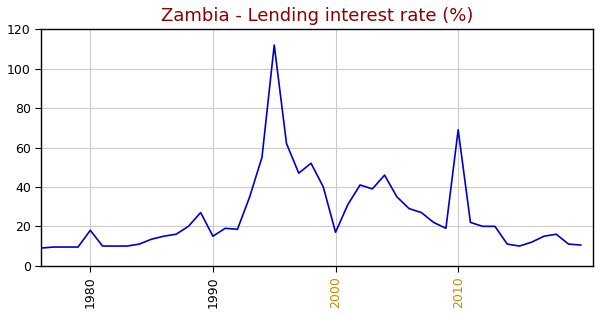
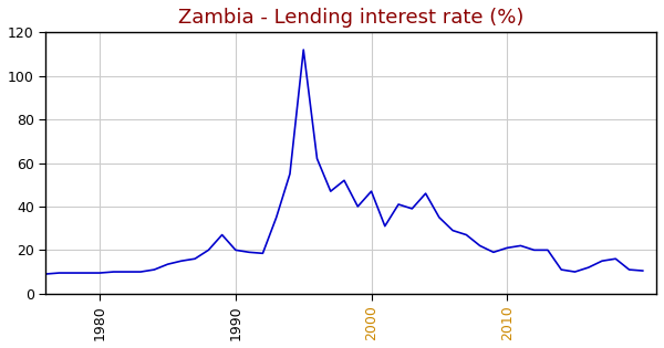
1980: 18 -> 10
1990: 15 -> 20
2000: 17 -> 47
2010: 69 -> 21
